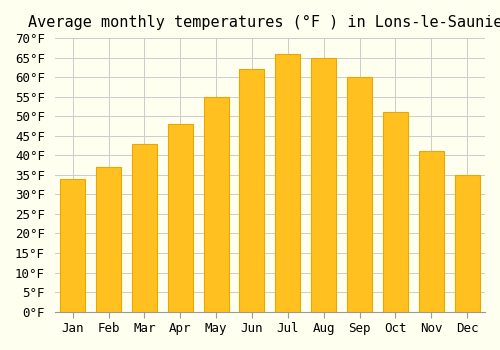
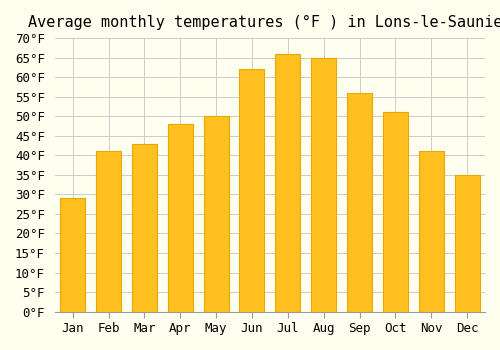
Jan: 34°F -> 29°F
Feb: 37°F -> 41°F
May: 55°F -> 50°F
Sep: 60°F -> 56°F
